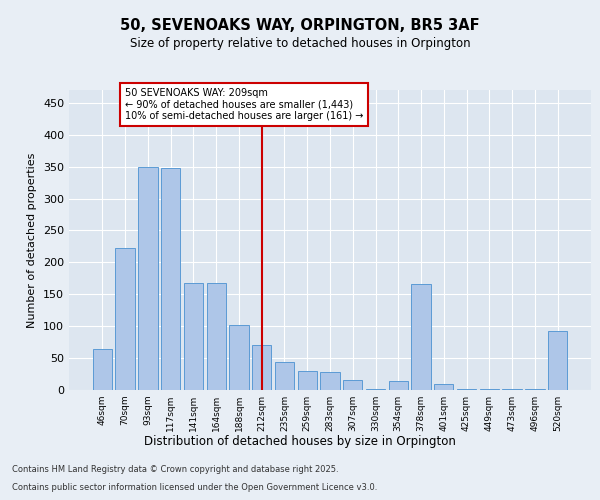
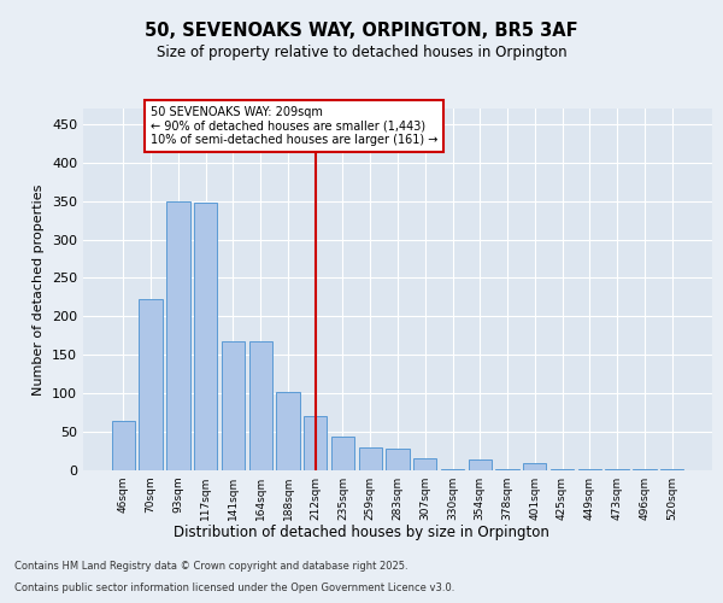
378sqm: 166 -> 2
520sqm: 92 -> 2
